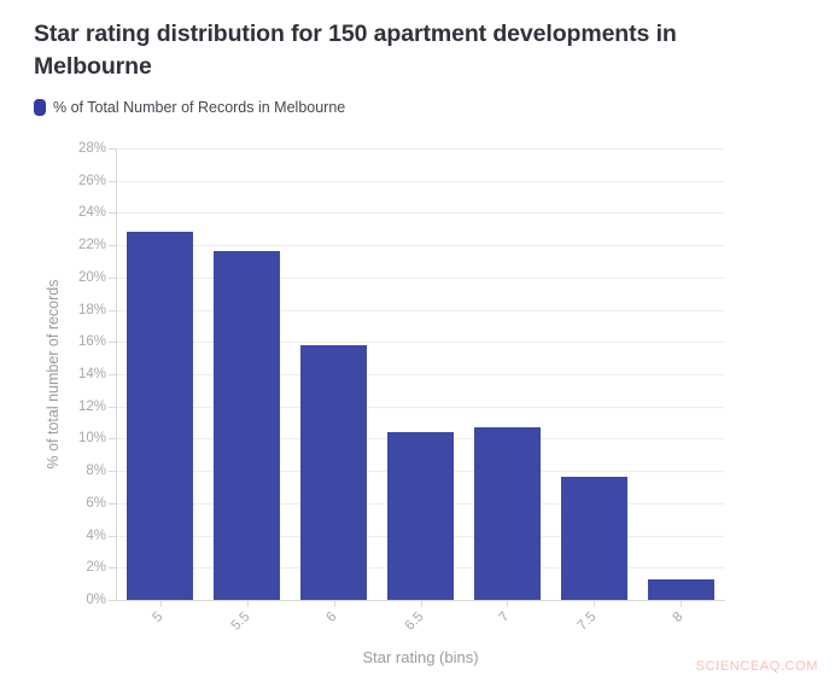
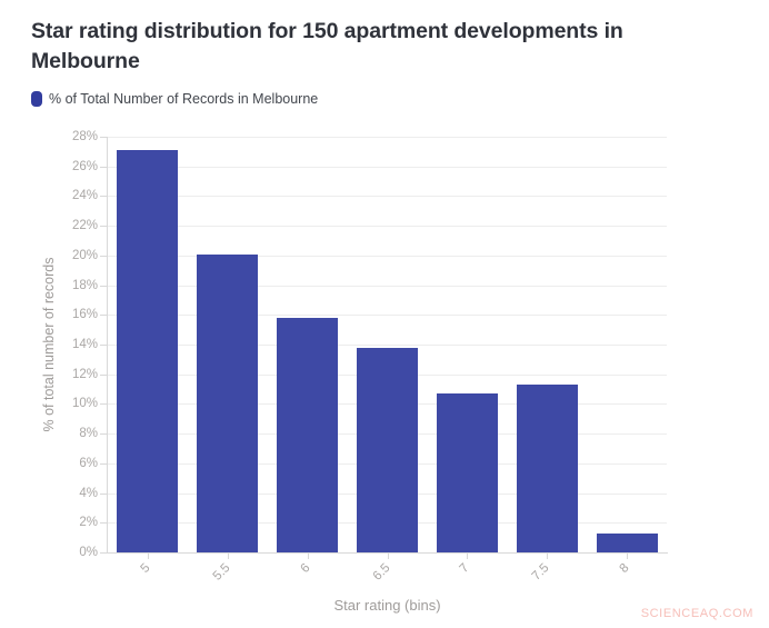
5: 22.8% -> 27.1%
5.5: 21.6% -> 20.1%
6.5: 10.4% -> 13.8%
7.5: 7.6% -> 11.3%
